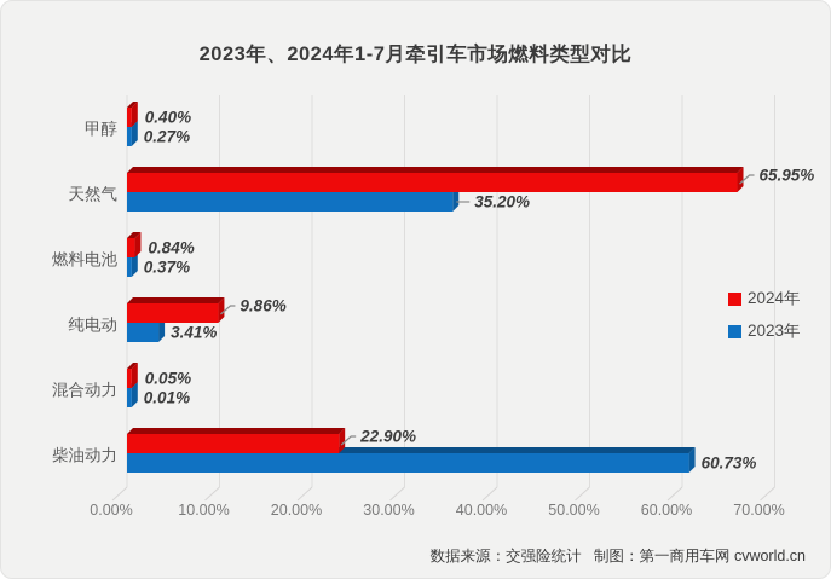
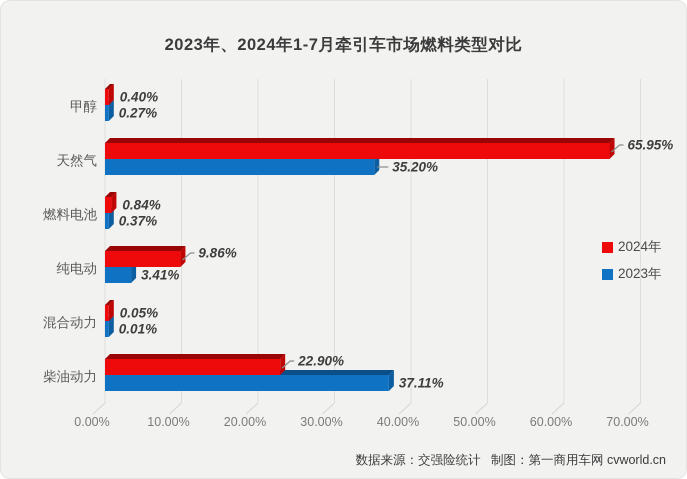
2023年/柴油动力: 60.73% -> 37.11%
